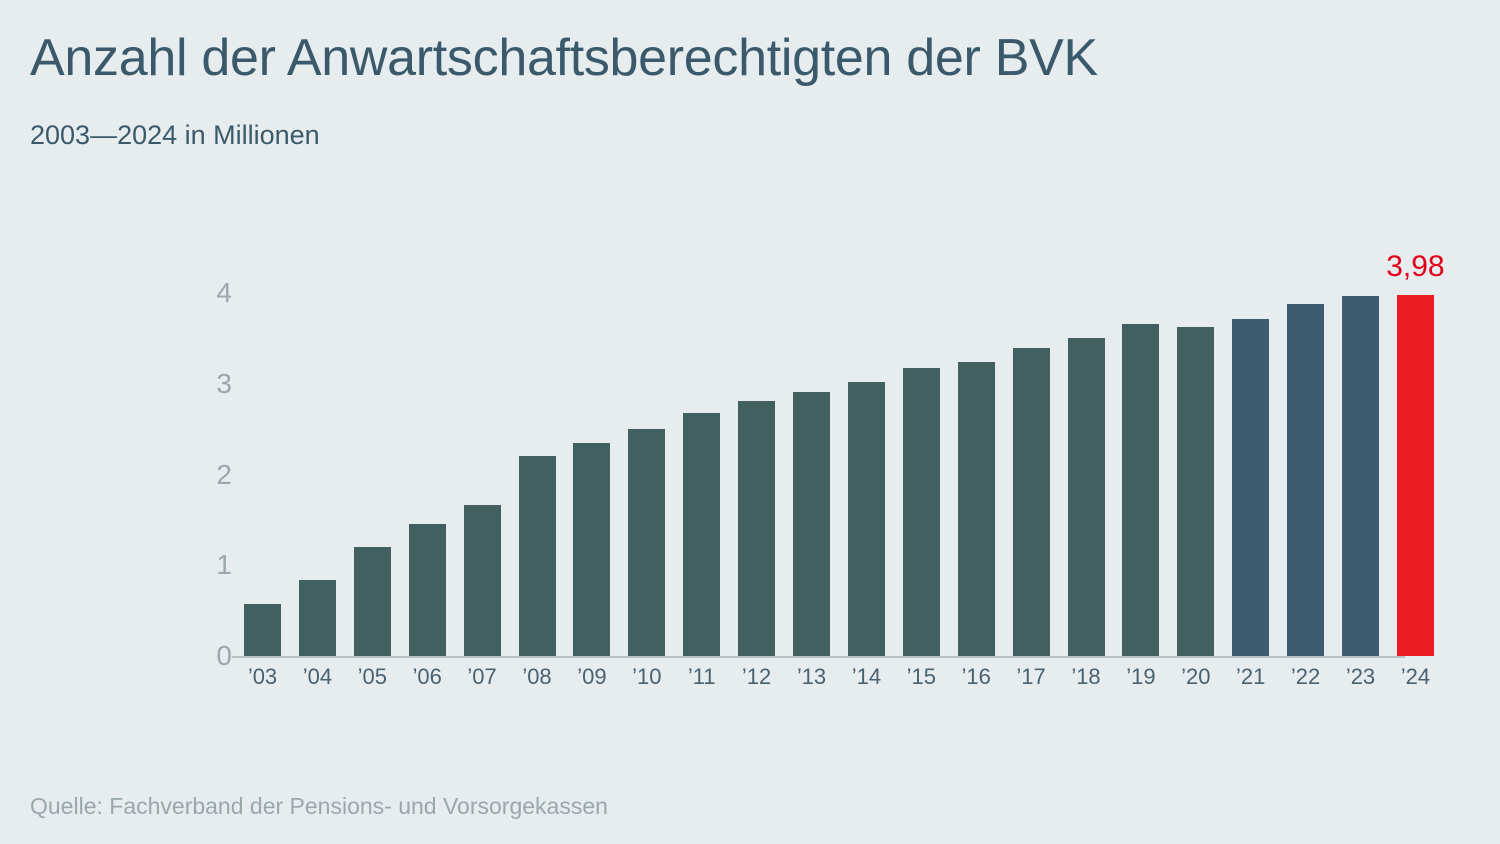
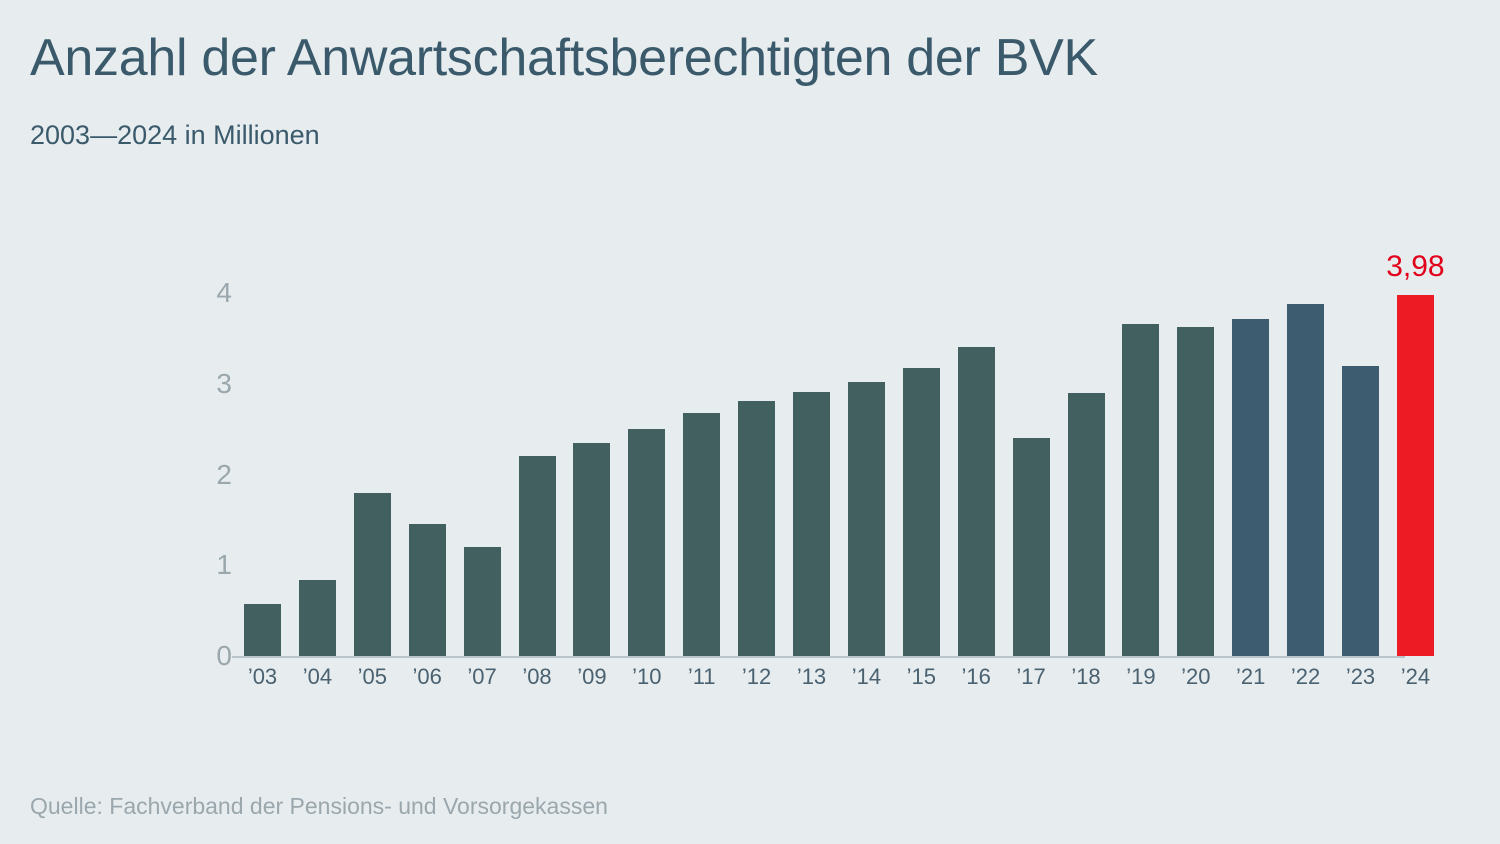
’05: 1.2 -> 1.8
’07: 1.7 -> 1.2
’16: 3.2 -> 3.4
’17: 3.4 -> 2.4
’18: 3.5 -> 2.9
’23: 4.0 -> 3.2
